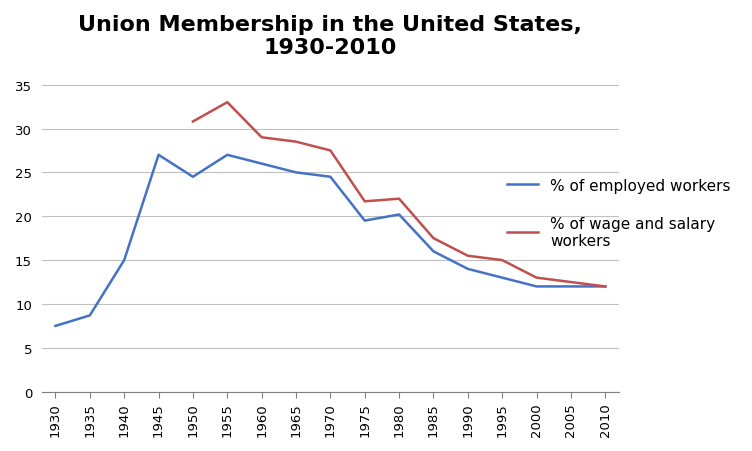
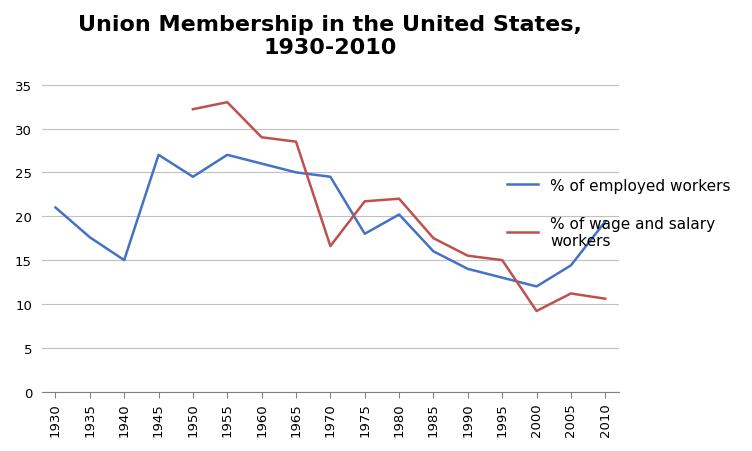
% of employed workers/1930: 7.5 -> 21.0
% of employed workers/1935: 8.7 -> 17.6
% of wage and salary workers/1950: 30.8 -> 32.2
% of wage and salary workers/1970: 27.5 -> 16.6
% of employed workers/1975: 19.5 -> 18.0
% of wage and salary workers/2000: 13.0 -> 9.2
% of employed workers/2005: 12.0 -> 14.4
% of wage and salary workers/2005: 12.5 -> 11.2
% of employed workers/2010: 12.0 -> 19.4
% of wage and salary workers/2010: 12.0 -> 10.6
